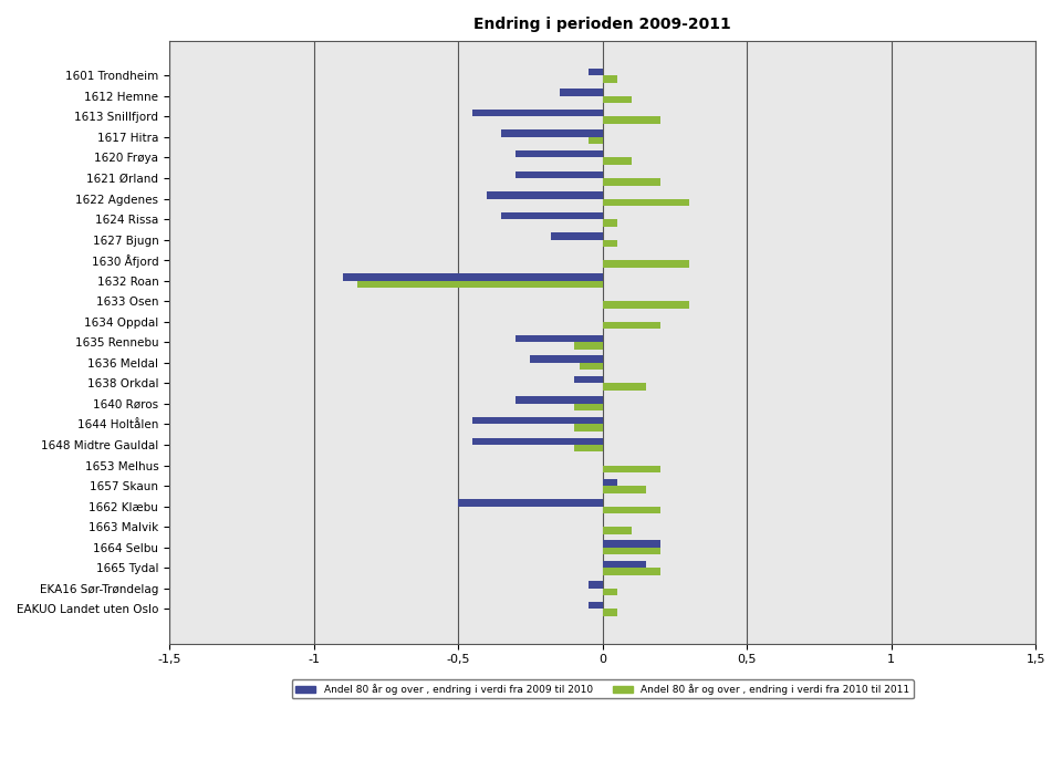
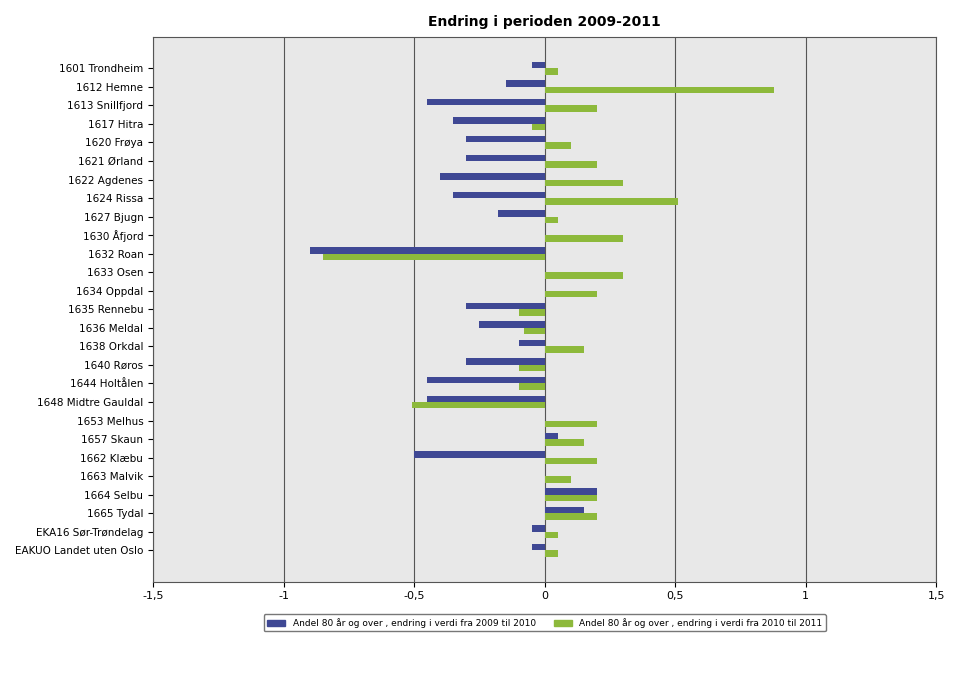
Andel 80 år og over , endring i verdi fra 2010 til 2011/1612 Hemne: 0,10 -> 0,88
Andel 80 år og over , endring i verdi fra 2010 til 2011/1624 Rissa: 0,05 -> 0,51
Andel 80 år og over , endring i verdi fra 2010 til 2011/1648 Midtre Gauldal: -0,10 -> -0,51
